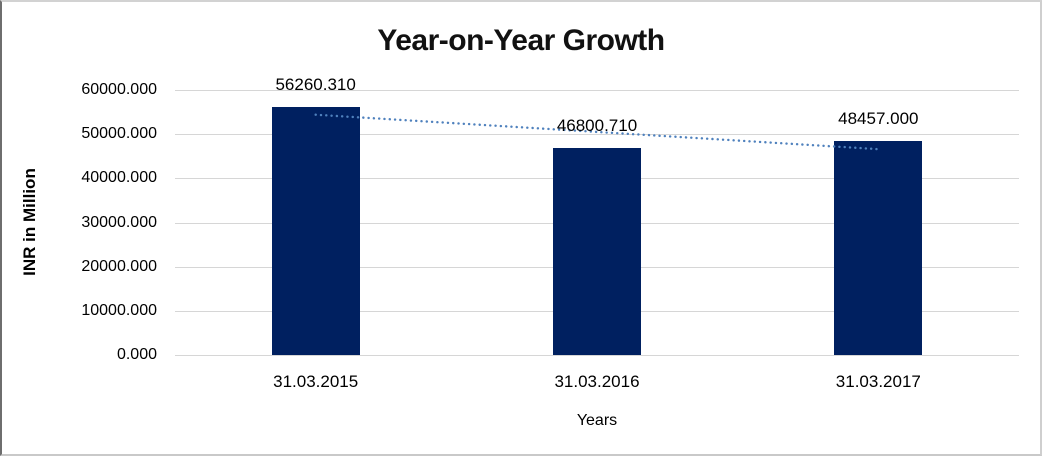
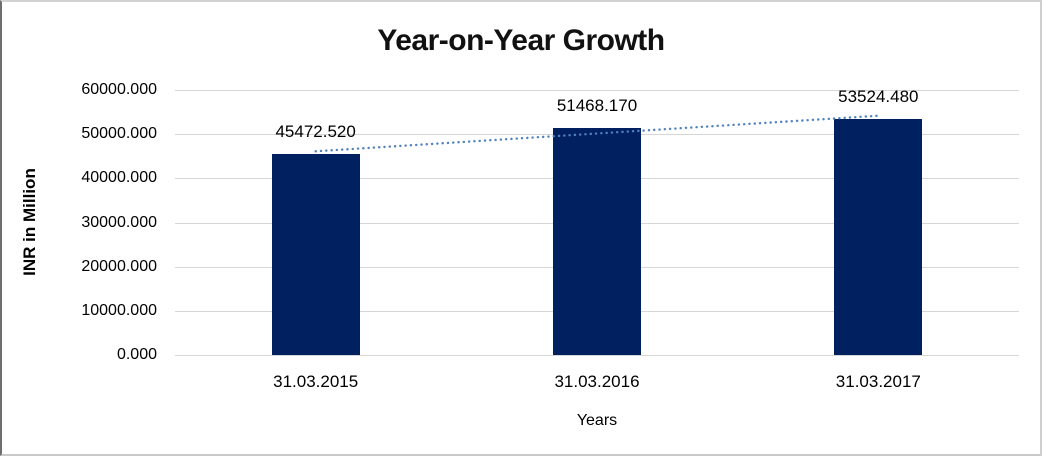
31.03.2015: 56260.310 -> 45472.520
31.03.2016: 46800.710 -> 51468.170
31.03.2017: 48457.000 -> 53524.480
